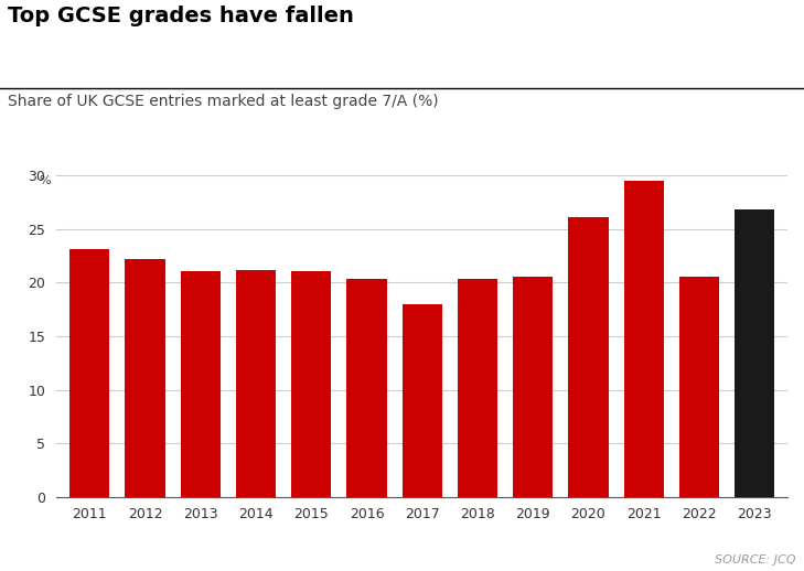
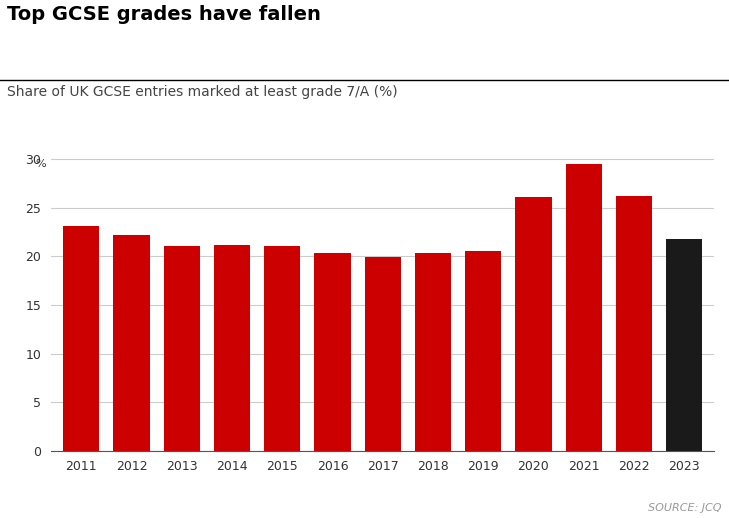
2017: 18.0 -> 19.9
2022: 20.6 -> 26.2
2023: 26.8 -> 21.8
